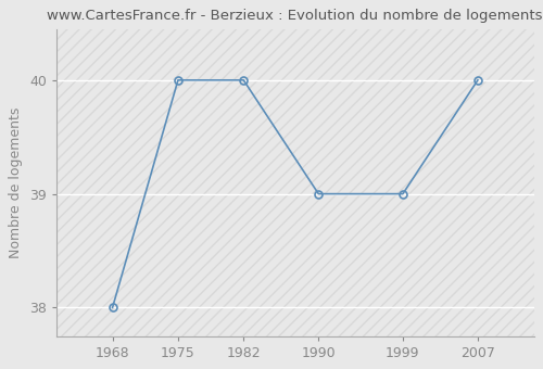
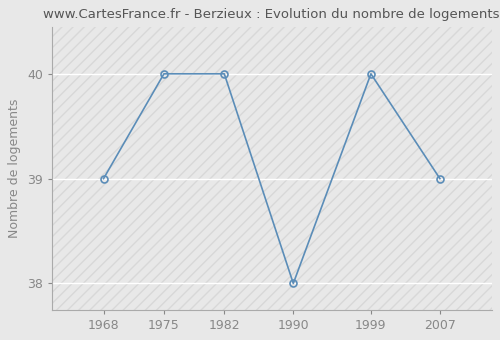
1968: 38 -> 39
1990: 39 -> 38
1999: 39 -> 40
2007: 40 -> 39
